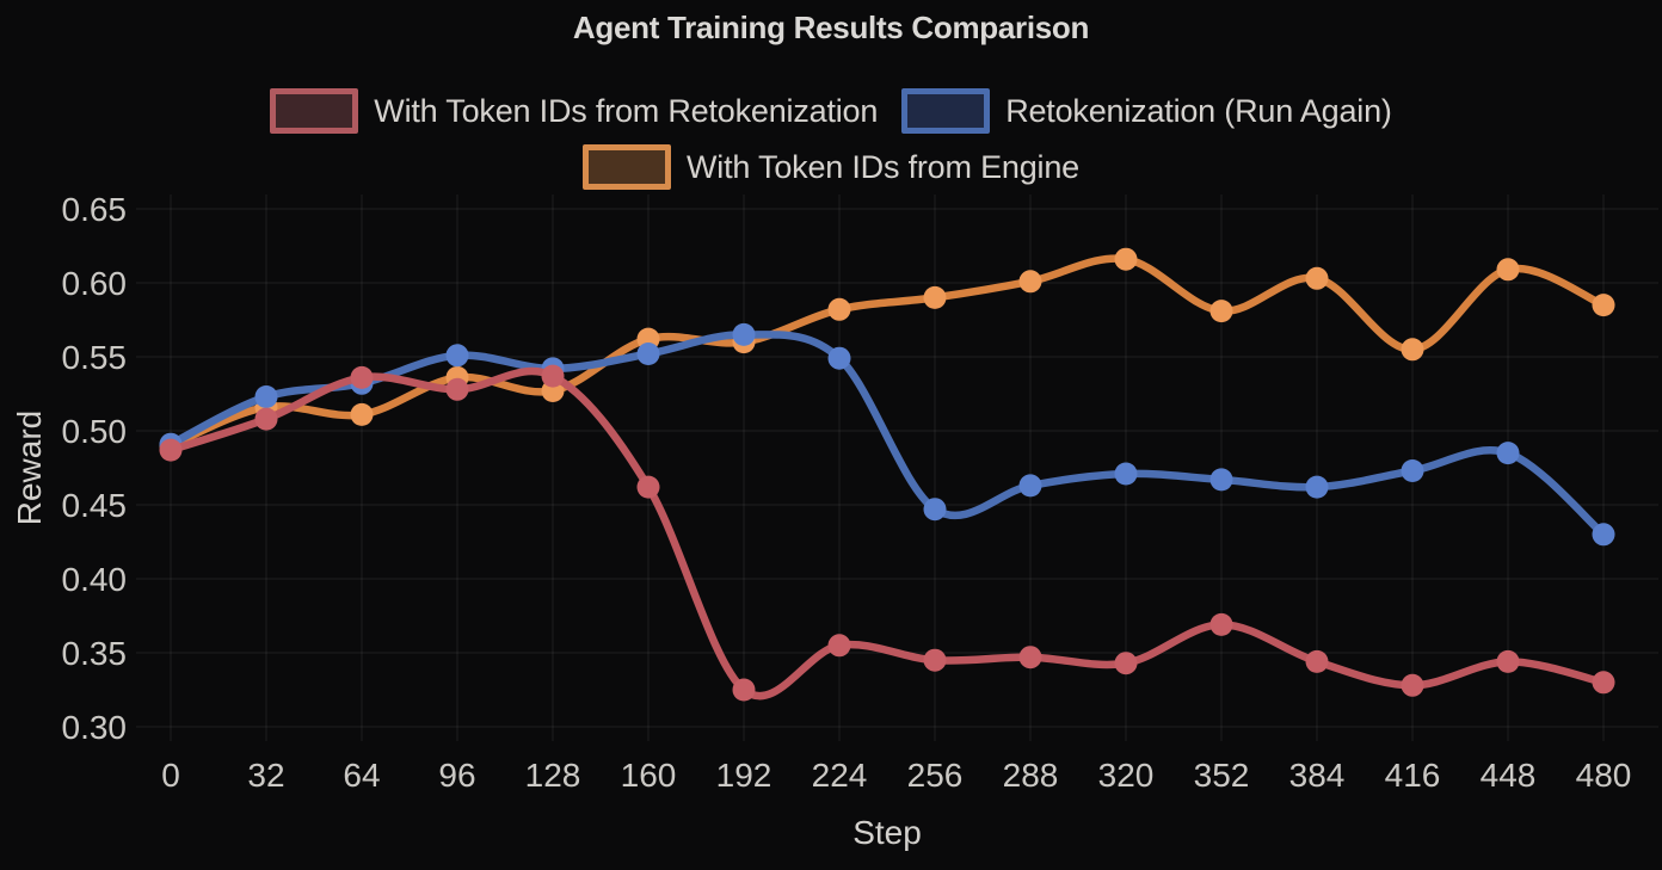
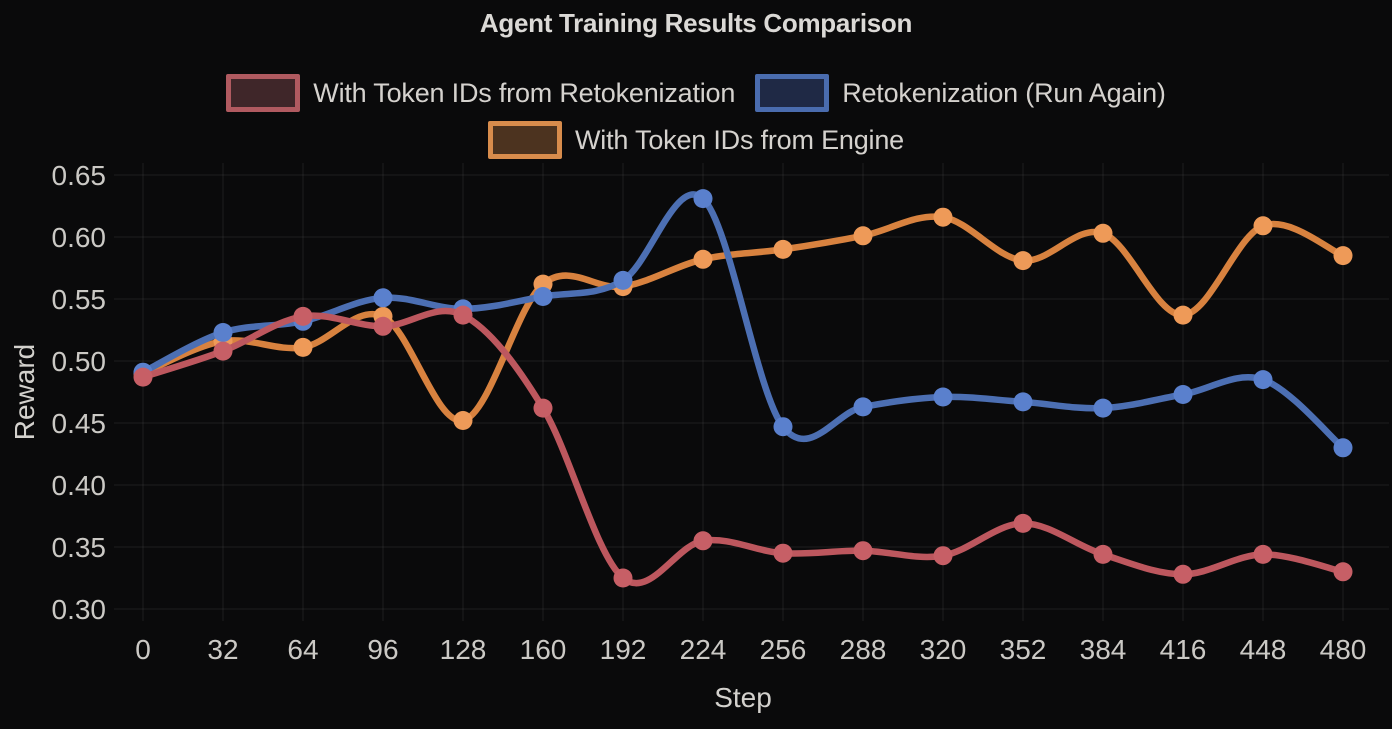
With Token IDs from Engine/128: 0.527 -> 0.452
Retokenization (Run Again)/224: 0.549 -> 0.631
With Token IDs from Engine/416: 0.555 -> 0.537
